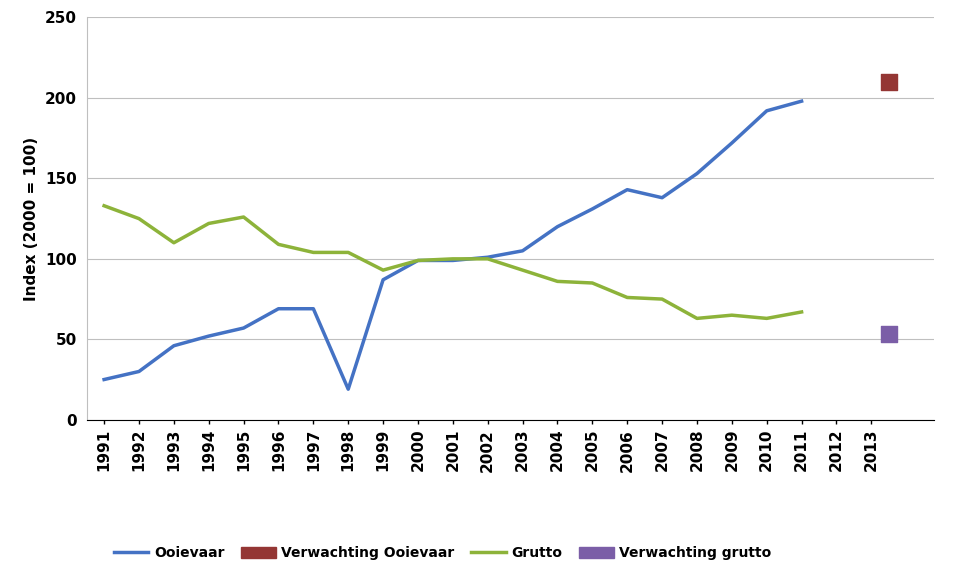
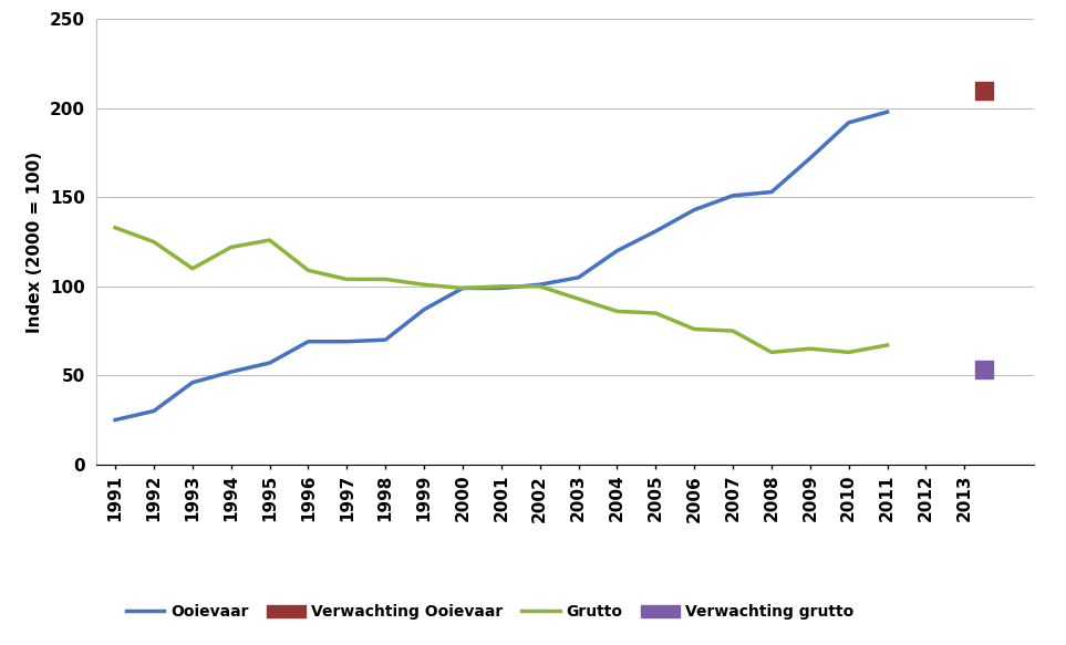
Ooievaar/1998: 19 -> 70
Grutto/1999: 93 -> 101
Ooievaar/2007: 138 -> 151
